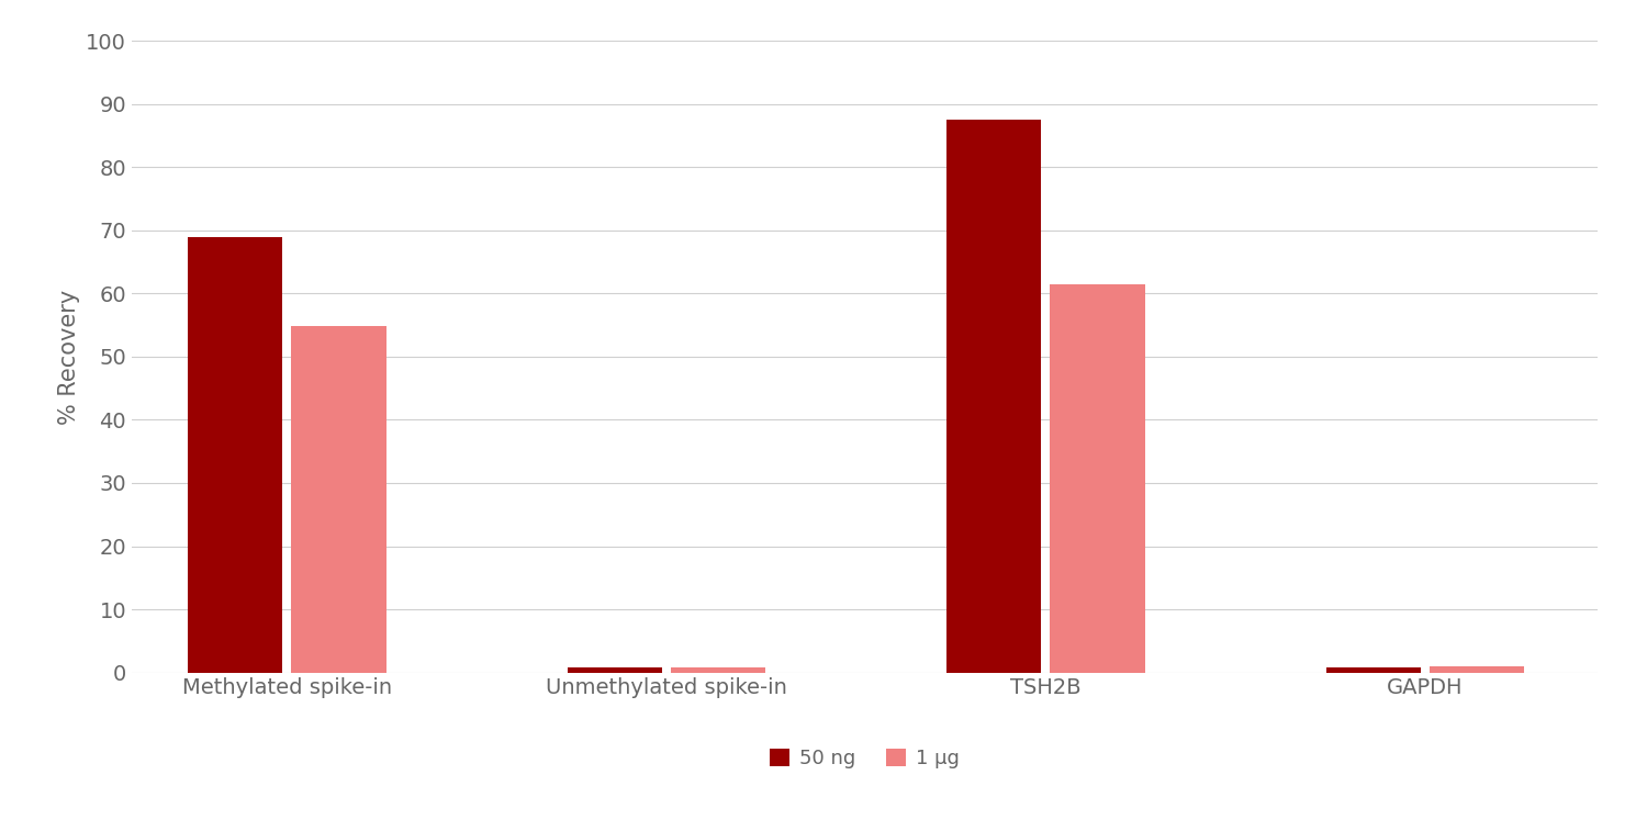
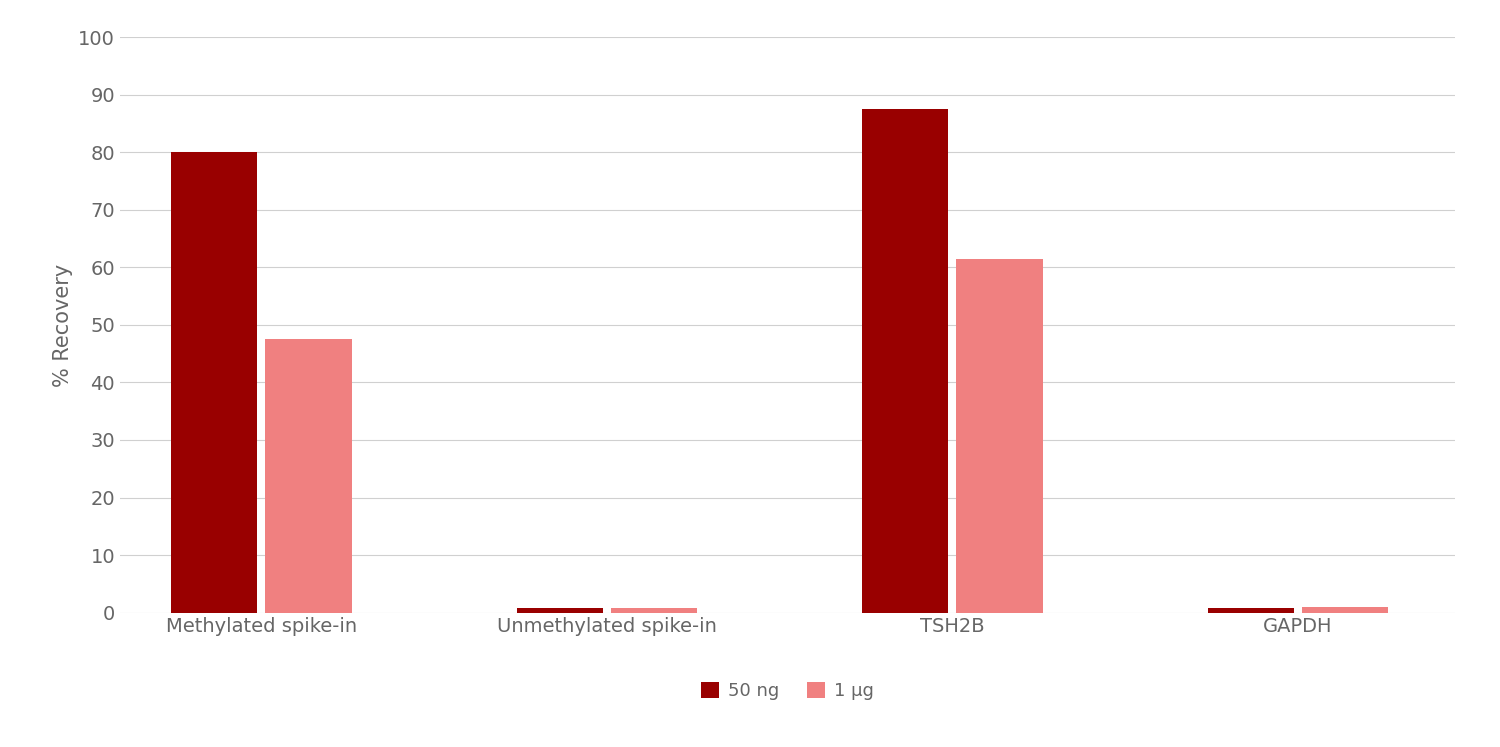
50 ng/Methylated spike-in: 69.0 -> 80.0
1 μg/Methylated spike-in: 54.8 -> 47.5
